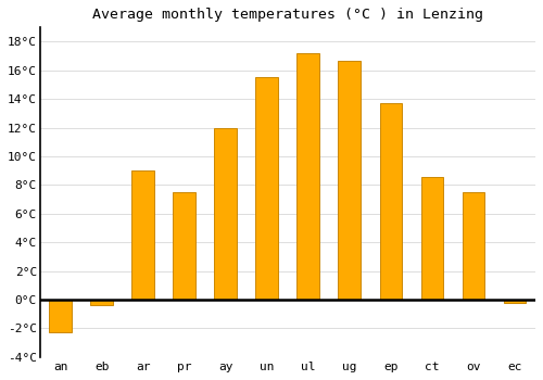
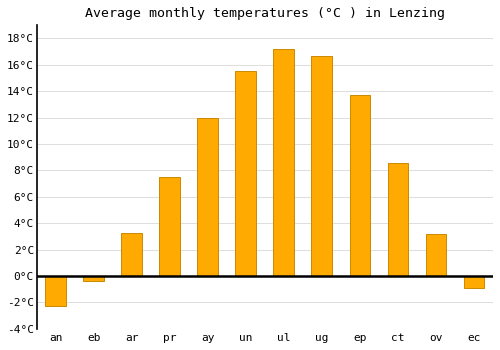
ar: 9.0°C -> 3.3°C
ov: 7.5°C -> 3.2°C
ec: -0.2°C -> -0.9°C
